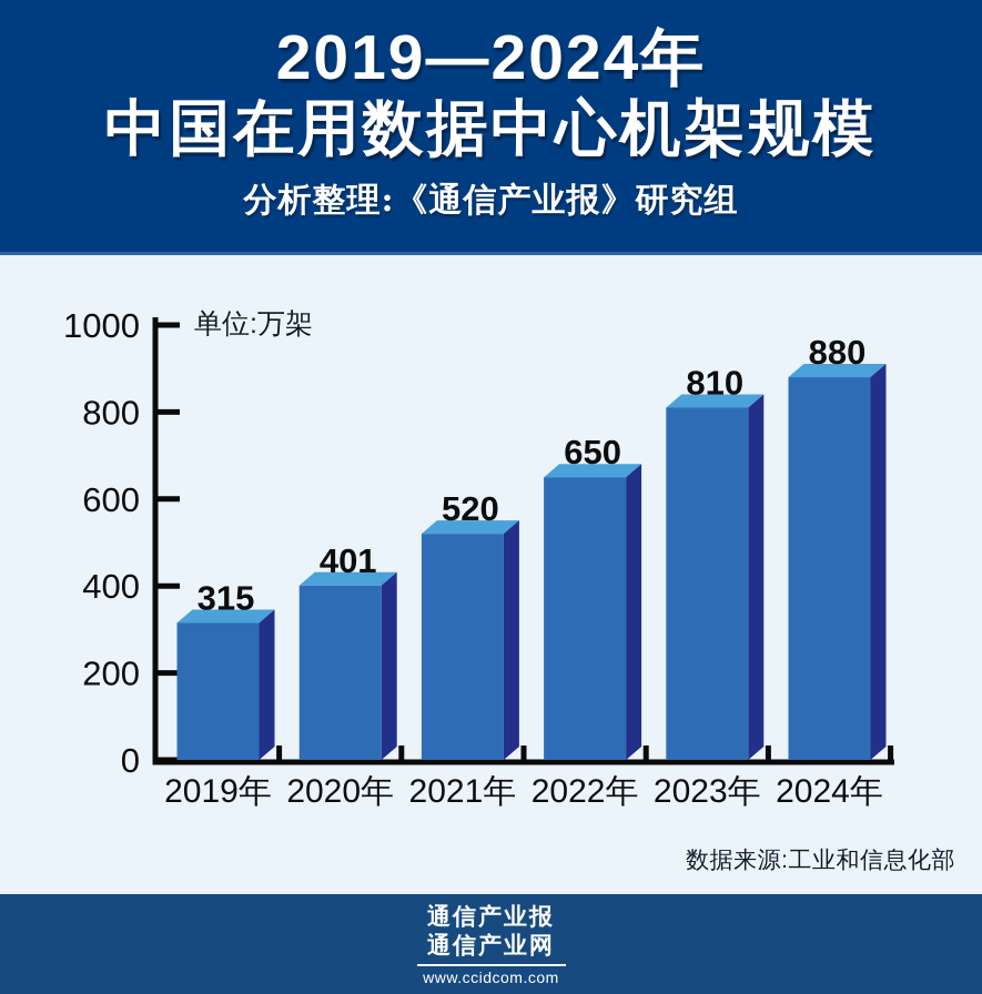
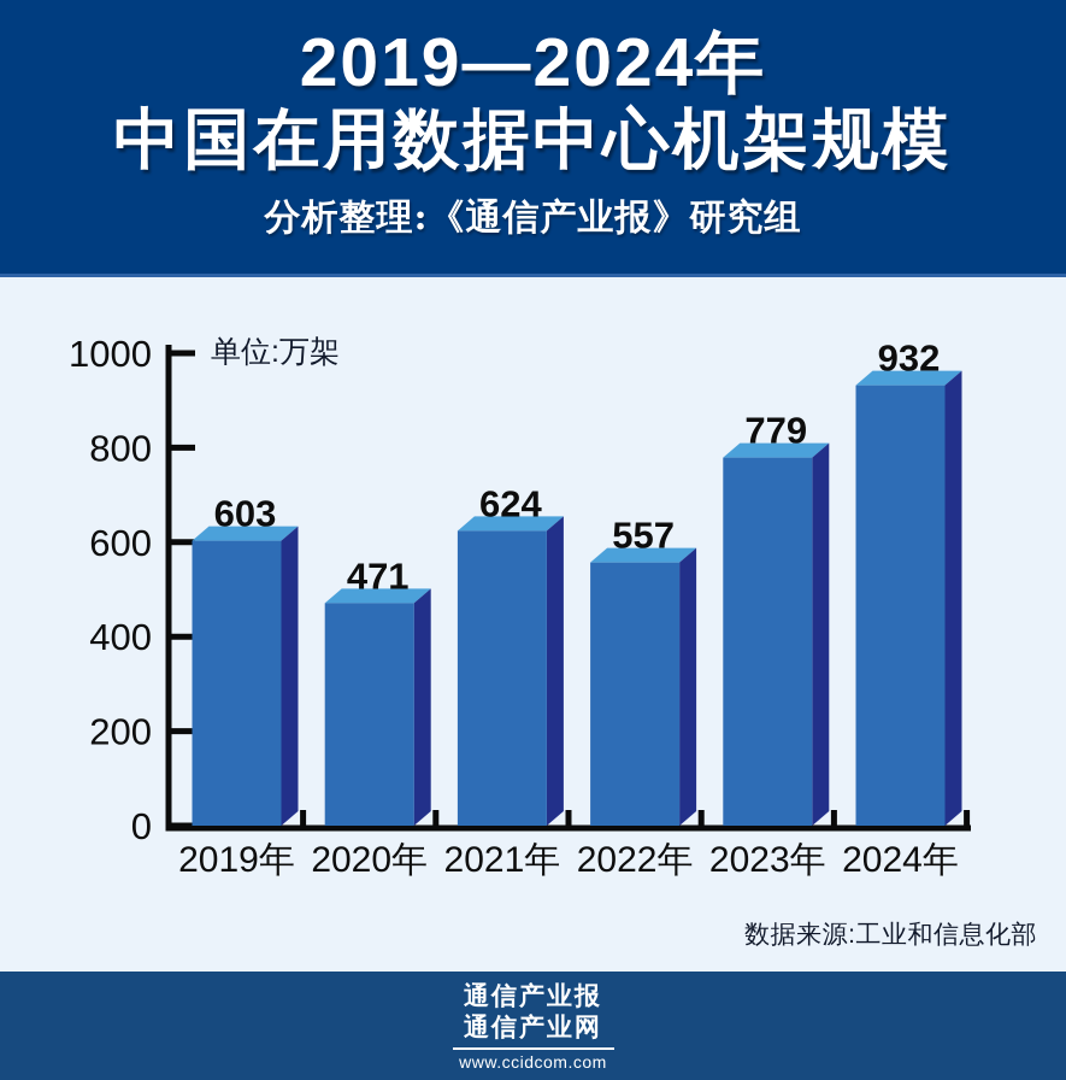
2019年: 315 -> 603
2020年: 401 -> 471
2021年: 520 -> 624
2022年: 650 -> 557
2023年: 810 -> 779
2024年: 880 -> 932
